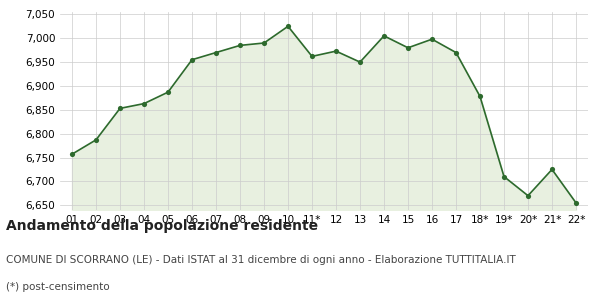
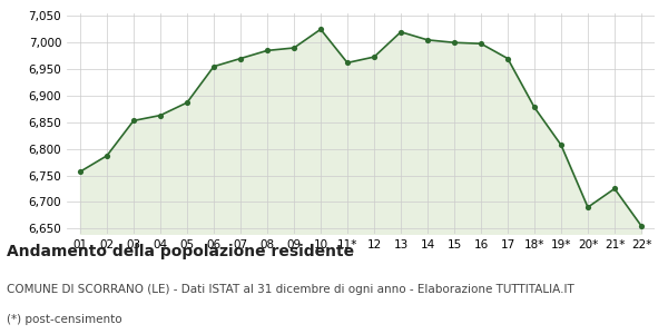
13: 6,950 -> 7,020
15: 6,980 -> 7,000
19*: 6,710 -> 6,807
20*: 6,670 -> 6,690
